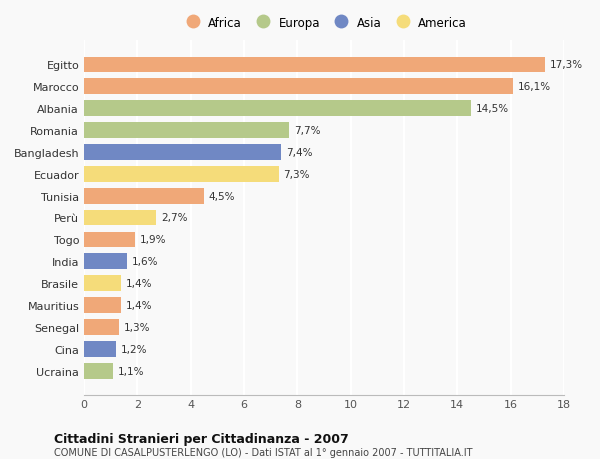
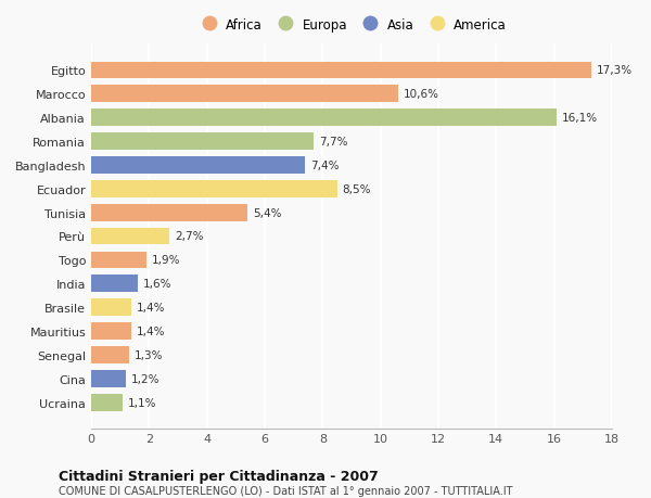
Marocco: 16,1% -> 10,6%
Albania: 14,5% -> 16,1%
Ecuador: 7,3% -> 8,5%
Tunisia: 4,5% -> 5,4%
